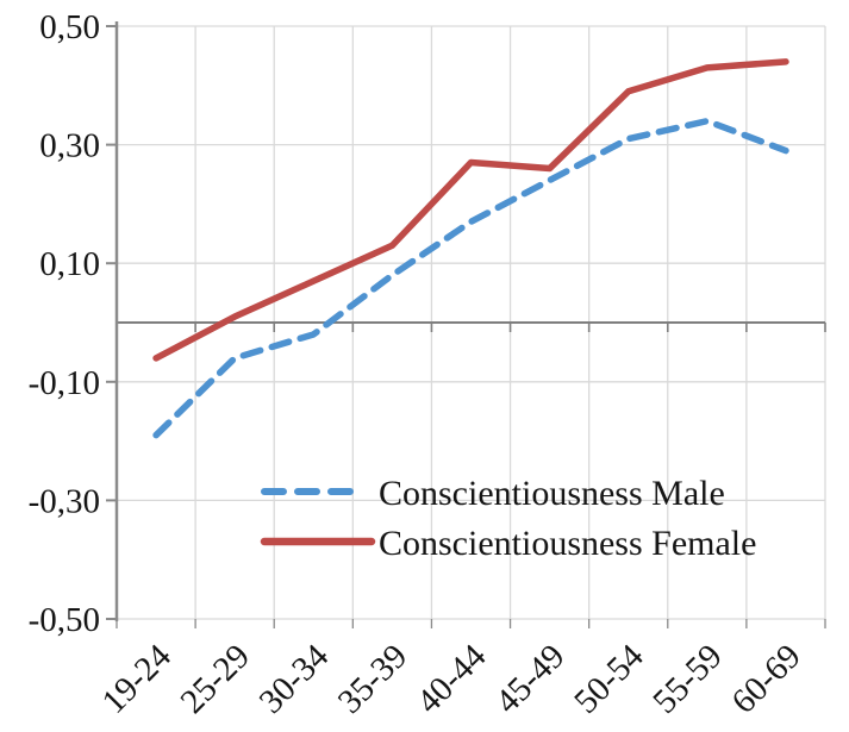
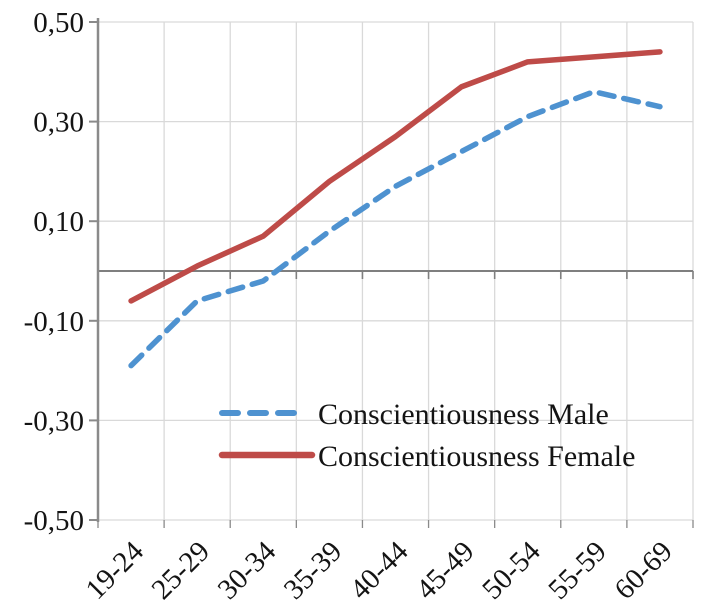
Conscientiousness Female/35-39: 0,13 -> 0,18
Conscientiousness Female/45-49: 0,26 -> 0,37
Conscientiousness Female/50-54: 0,39 -> 0,42
Conscientiousness Male/55-59: 0,34 -> 0,36
Conscientiousness Male/60-69: 0,29 -> 0,33
